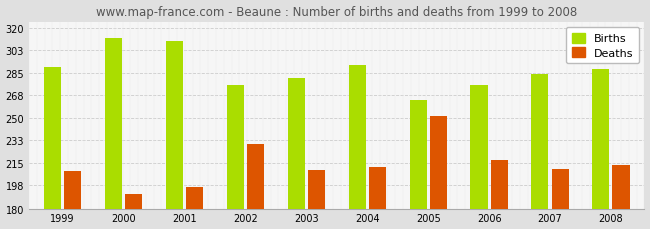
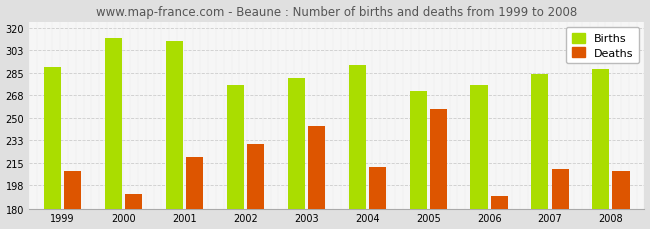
Deaths/2001: 197 -> 220
Deaths/2003: 210 -> 244
Births/2005: 264 -> 271
Deaths/2005: 252 -> 257
Deaths/2006: 218 -> 190
Deaths/2008: 214 -> 209
